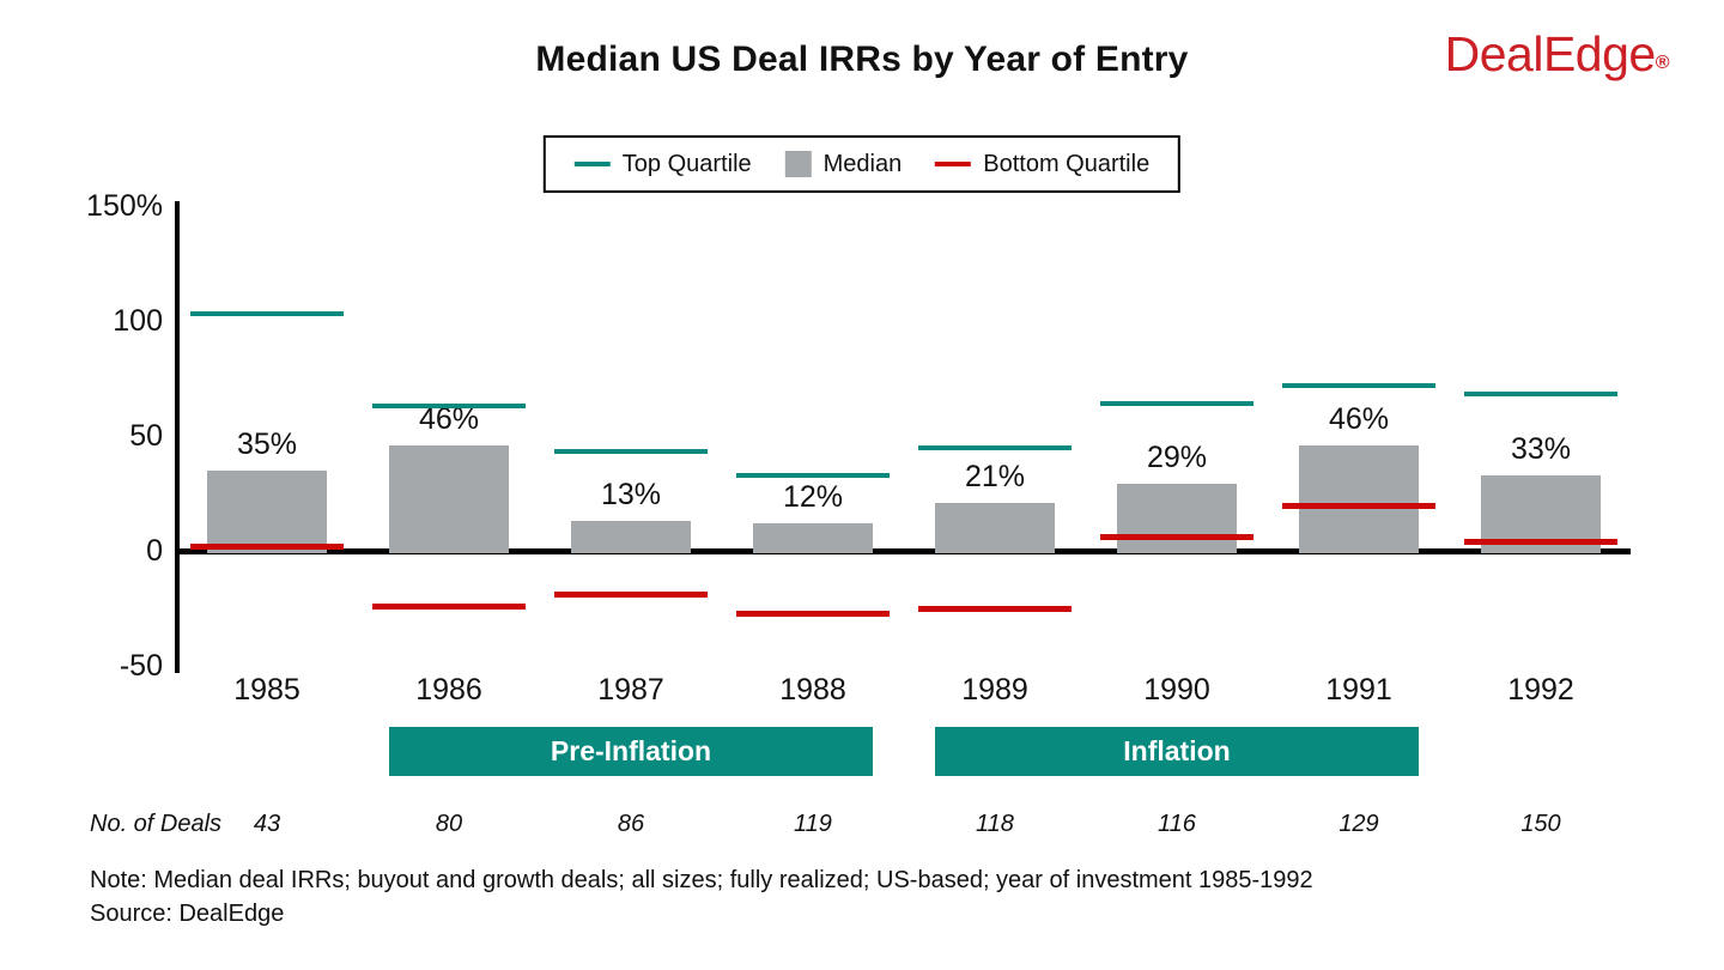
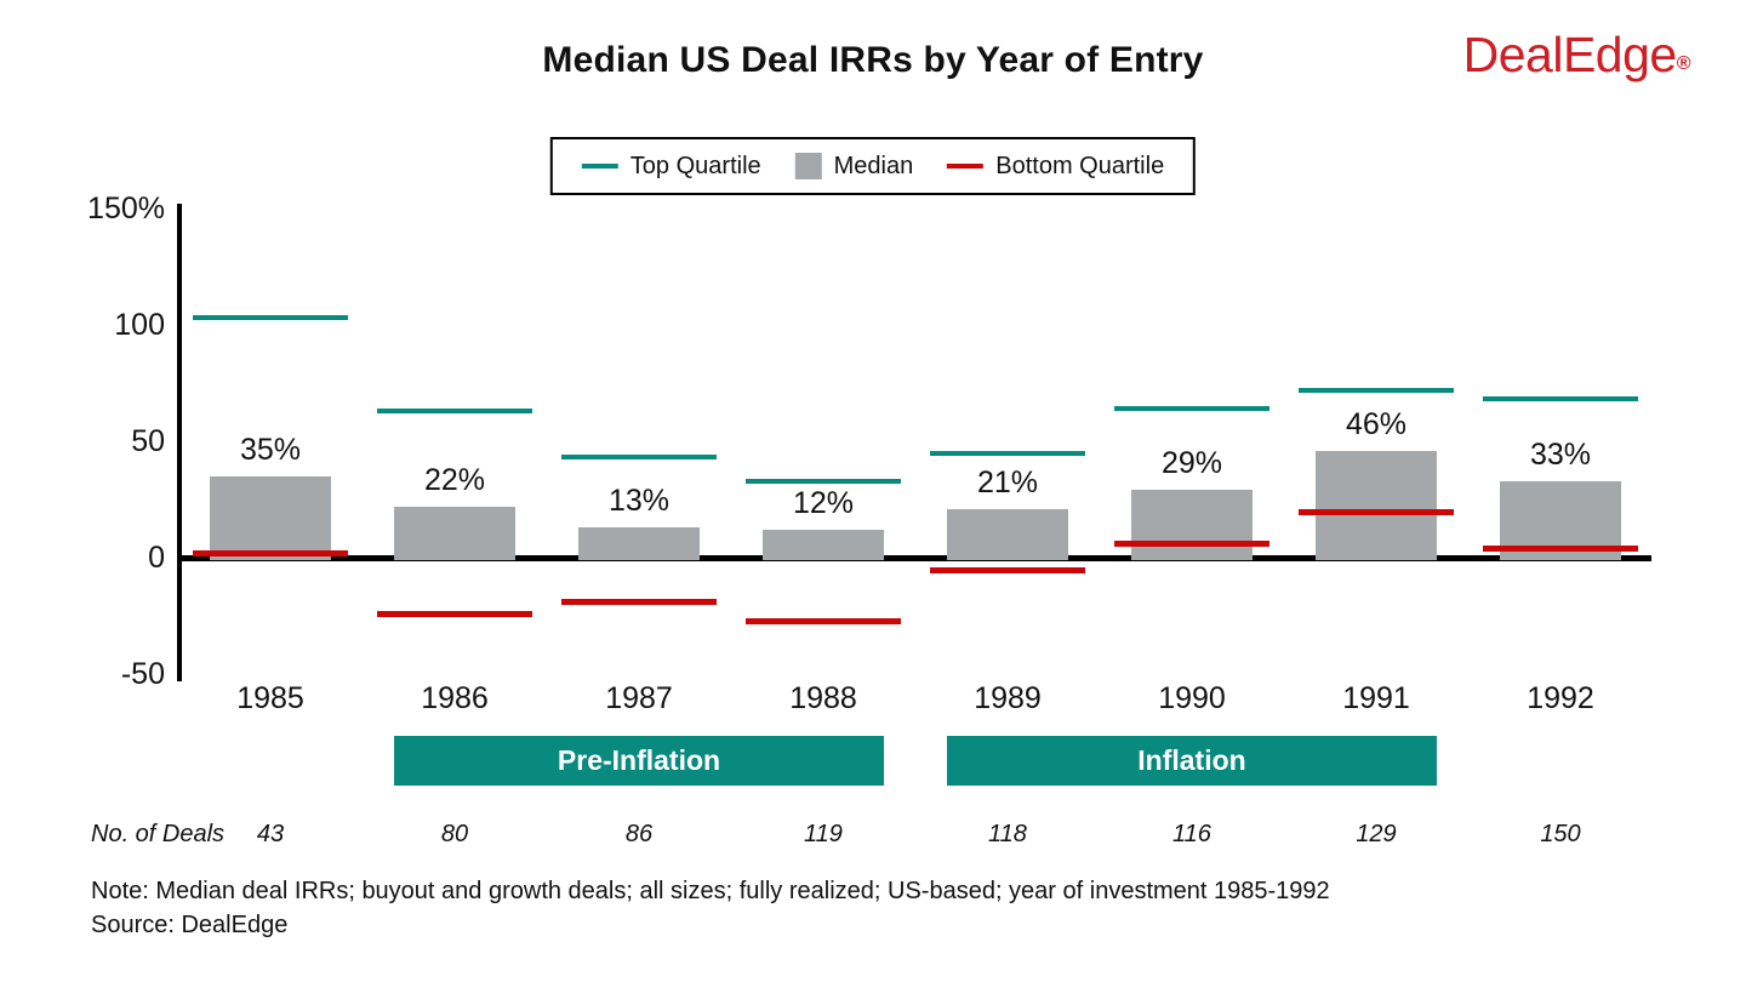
Median/1986: 46% -> 22%
Bottom Quartile/1989: -25% -> -5%
